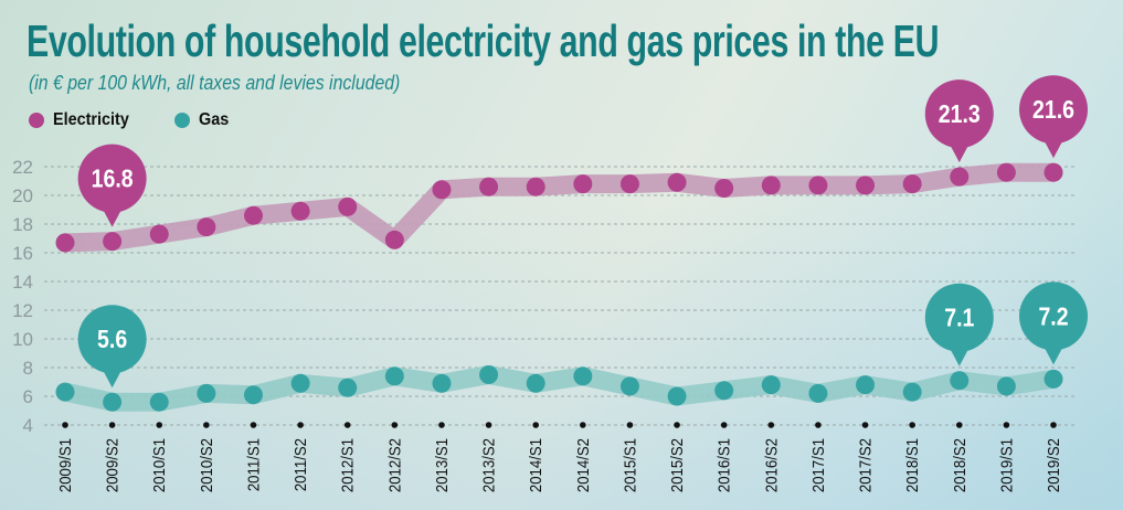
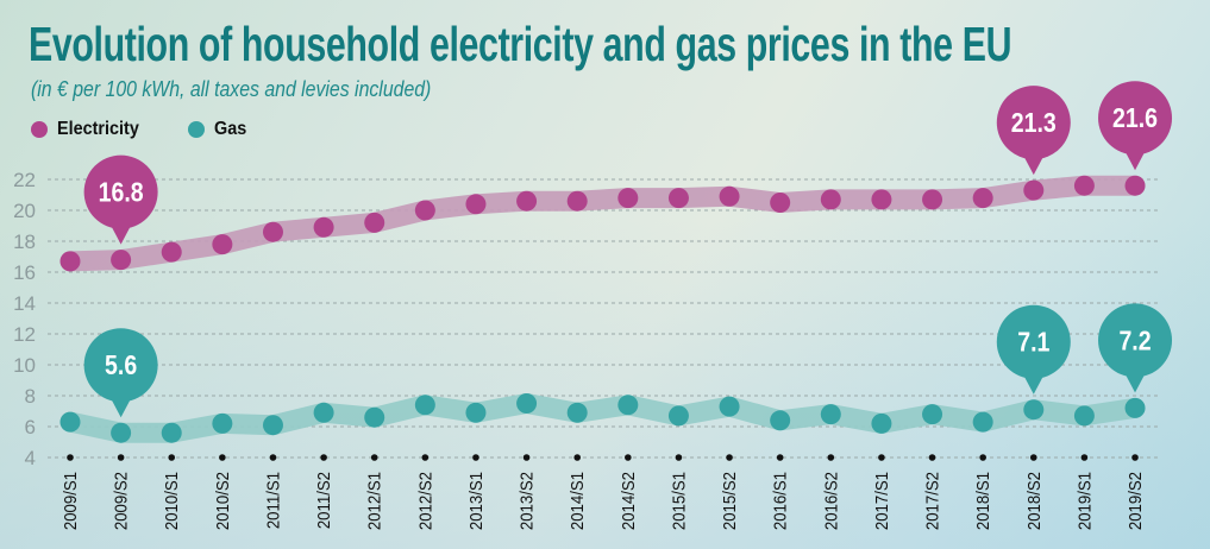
Electricity/2012/S2: 16.9 -> 20.0
Gas/2015/S2: 6.0 -> 7.3
